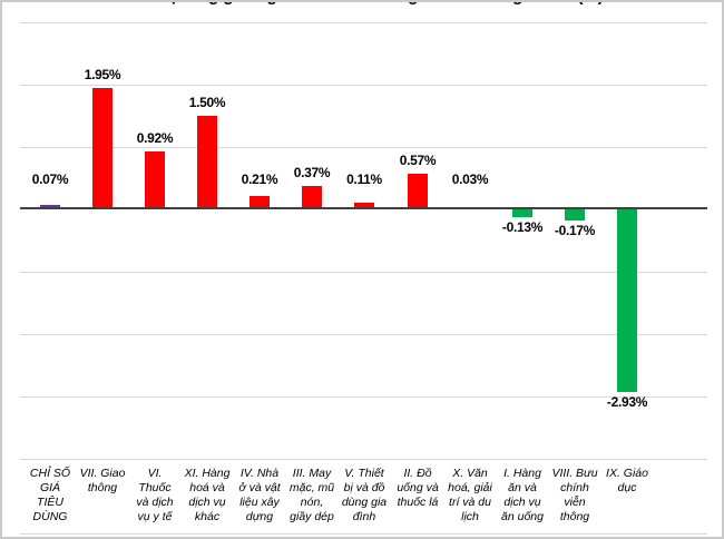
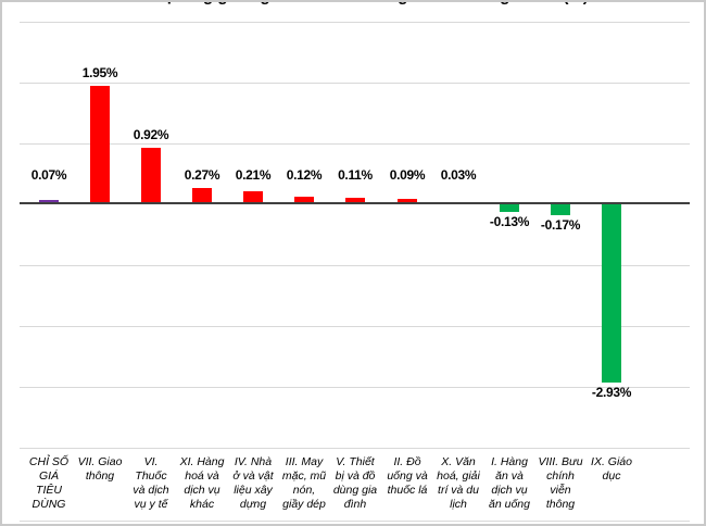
XI. Hàng hoá và dịch vụ khác: 1.50% -> 0.27%
III. May mặc, mũ nón, giầy dép: 0.37% -> 0.12%
II. Đồ uống và thuốc lá: 0.57% -> 0.09%
